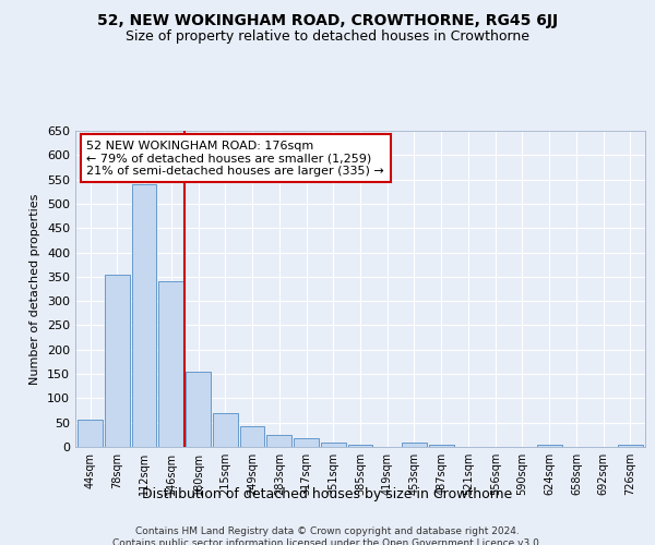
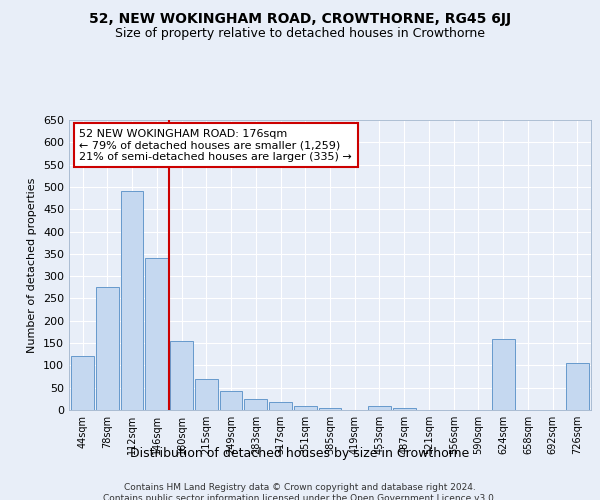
44sqm: 57 -> 120
78sqm: 355 -> 275
112sqm: 540 -> 490
624sqm: 5 -> 160
726sqm: 5 -> 105
